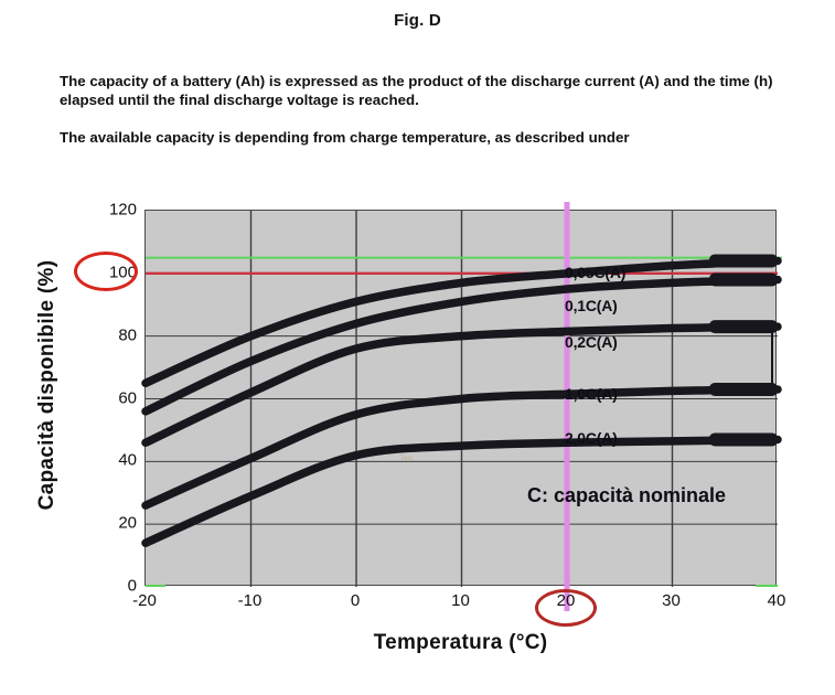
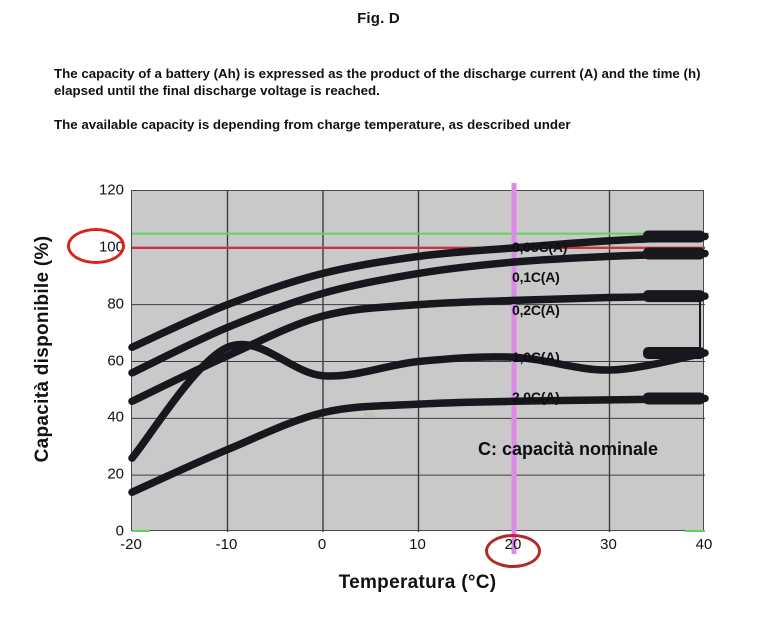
1,0C(A)/-10: 41 -> 65
1,0C(A)/30: 62 -> 57
